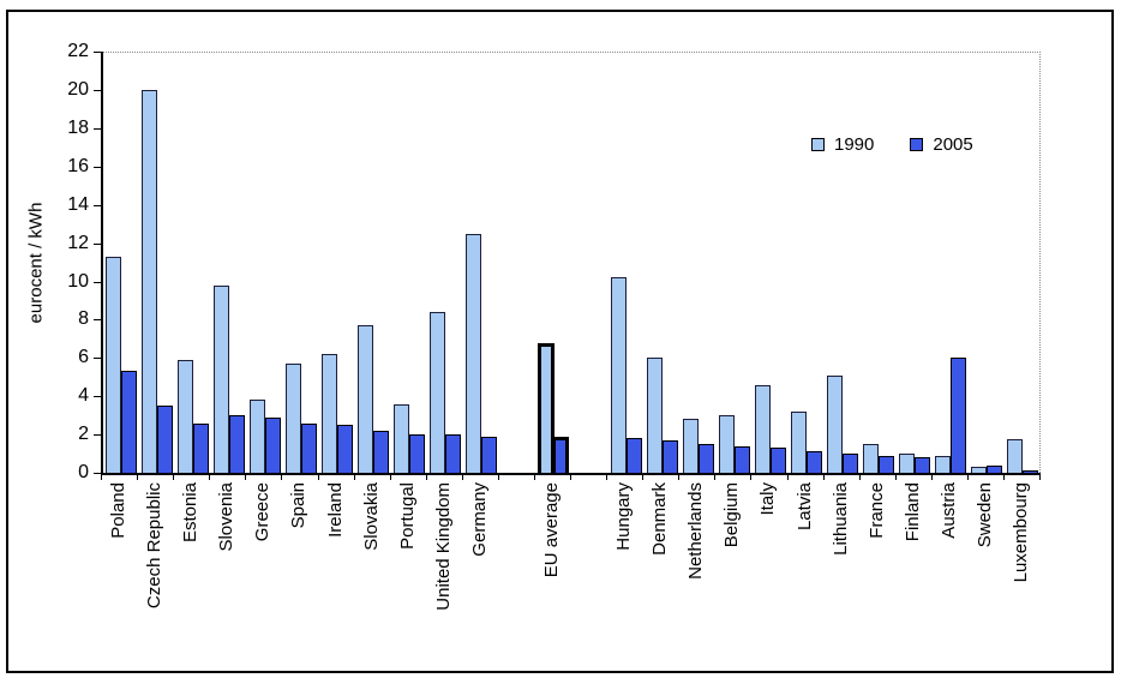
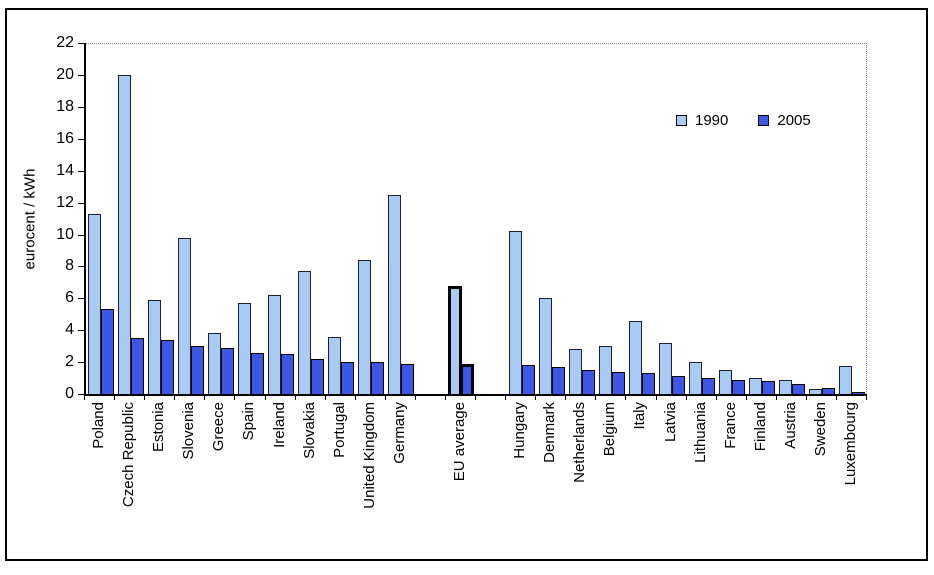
2005/Estonia: 2.6 -> 3.4
1990/Lithuania: 5.1 -> 2.0
2005/Austria: 6.0 -> 0.6
